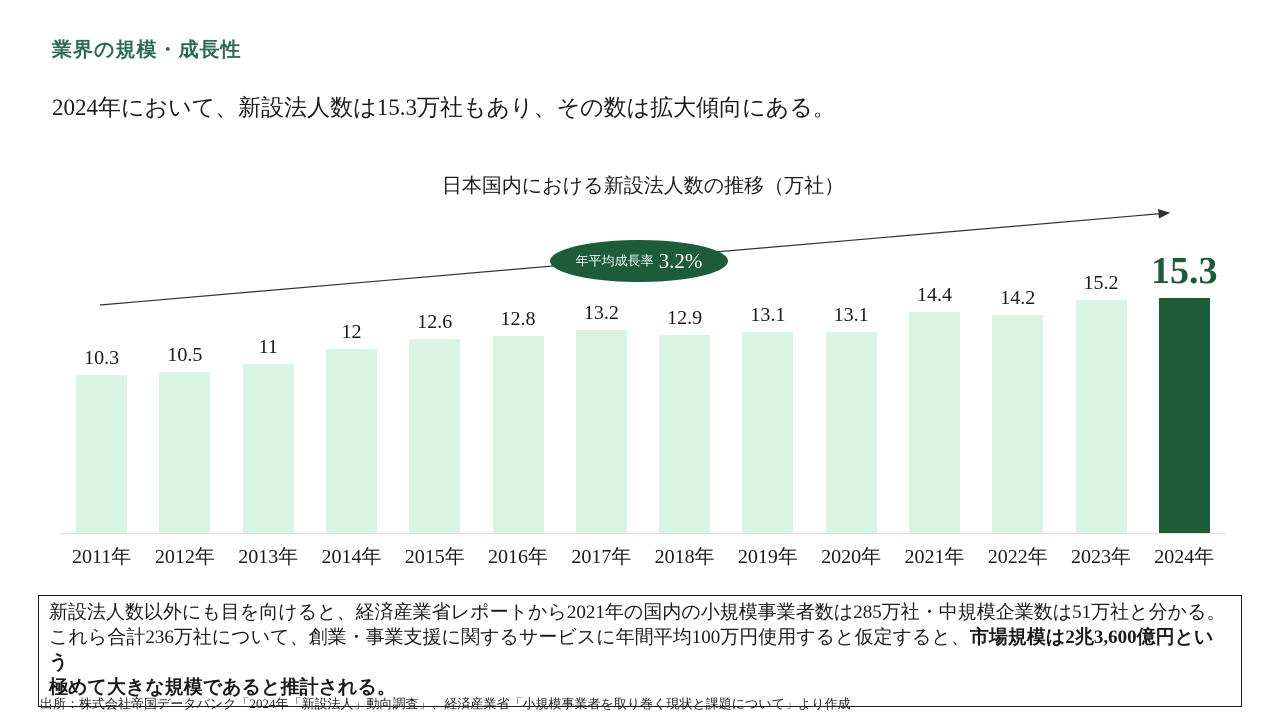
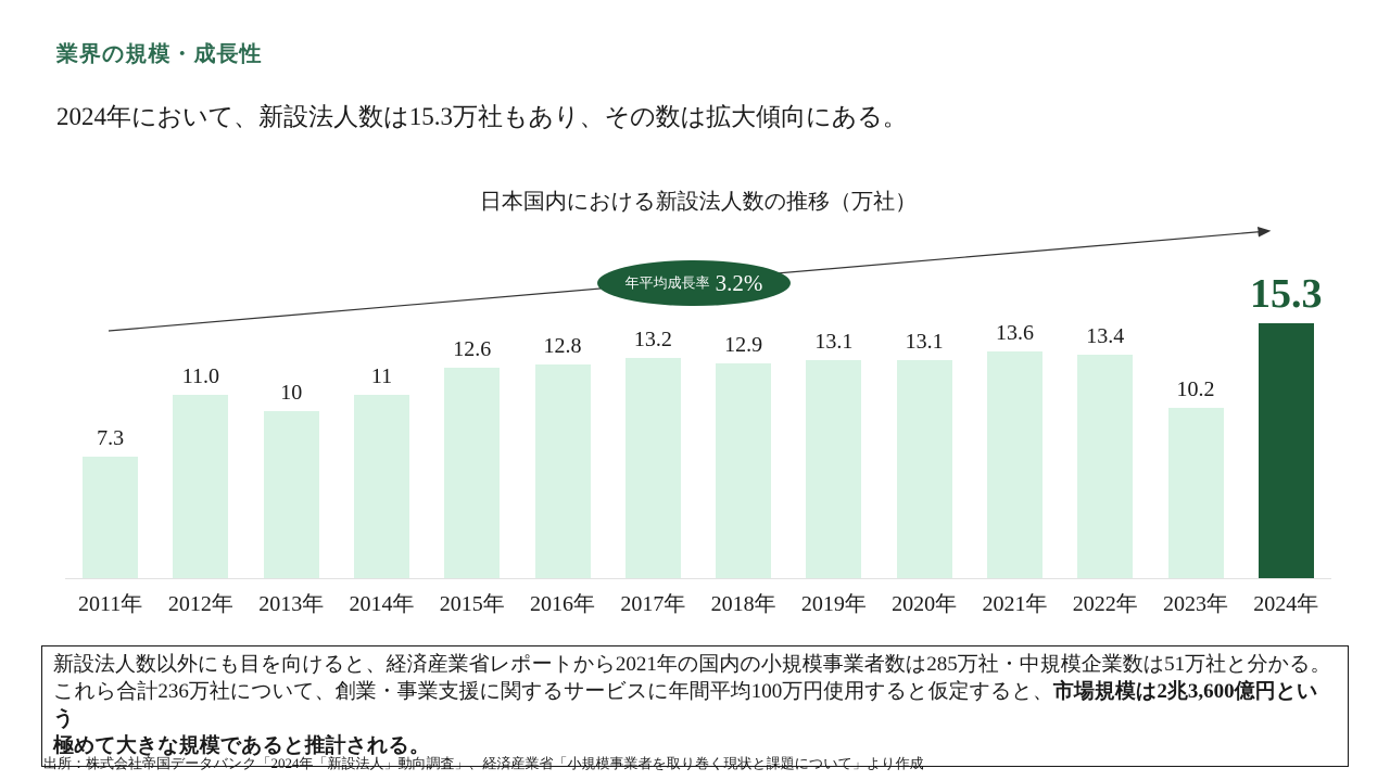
2011年: 10.3 -> 7.3
2012年: 10.5 -> 11.0
2013年: 11 -> 10
2014年: 12 -> 11
2021年: 14.4 -> 13.6
2022年: 14.2 -> 13.4
2023年: 15.2 -> 10.2
